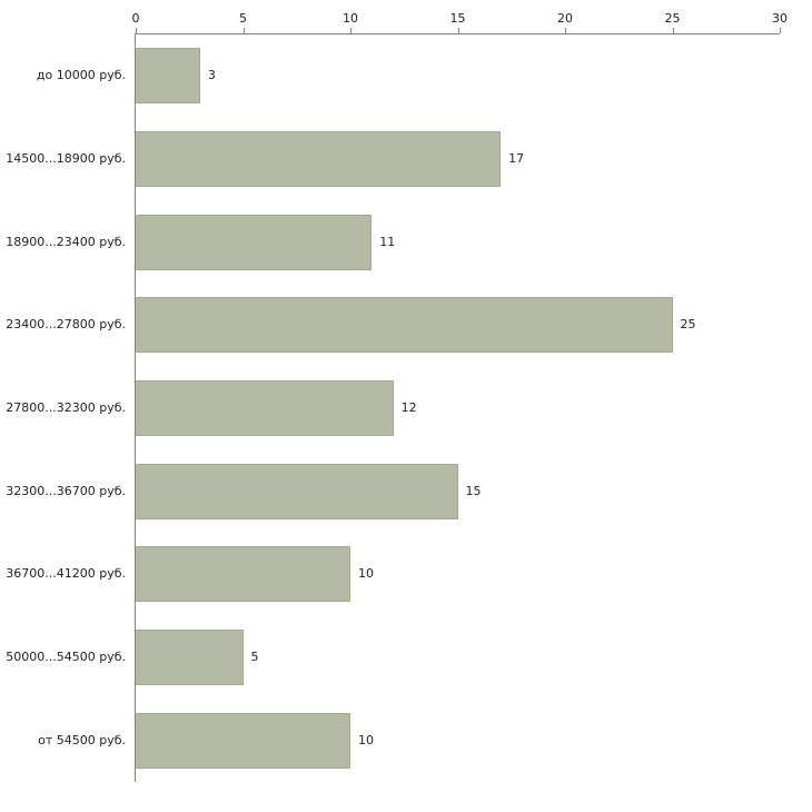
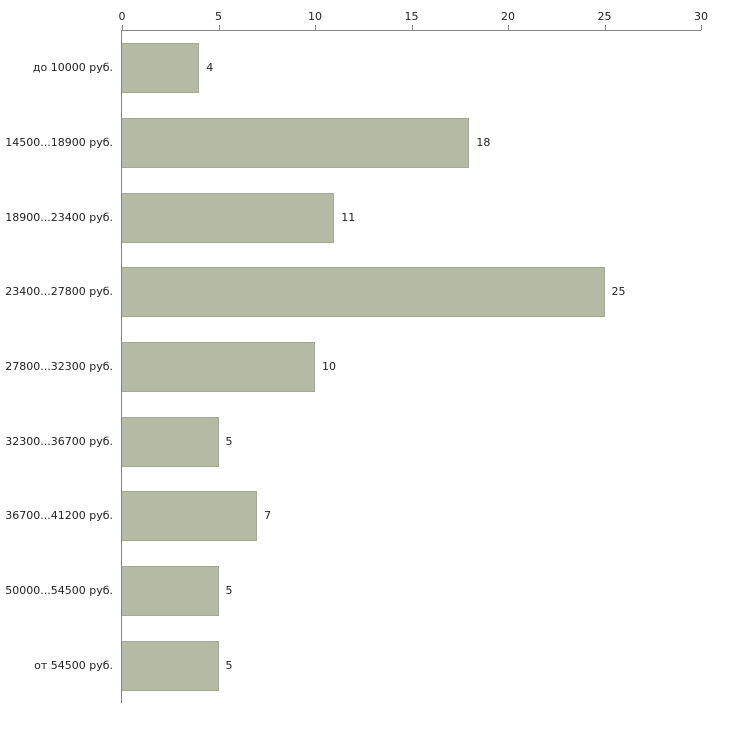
до 10000 руб.: 3 -> 4
14500...18900 руб.: 17 -> 18
27800...32300 руб.: 12 -> 10
32300...36700 руб.: 15 -> 5
36700...41200 руб.: 10 -> 7
от 54500 руб.: 10 -> 5
